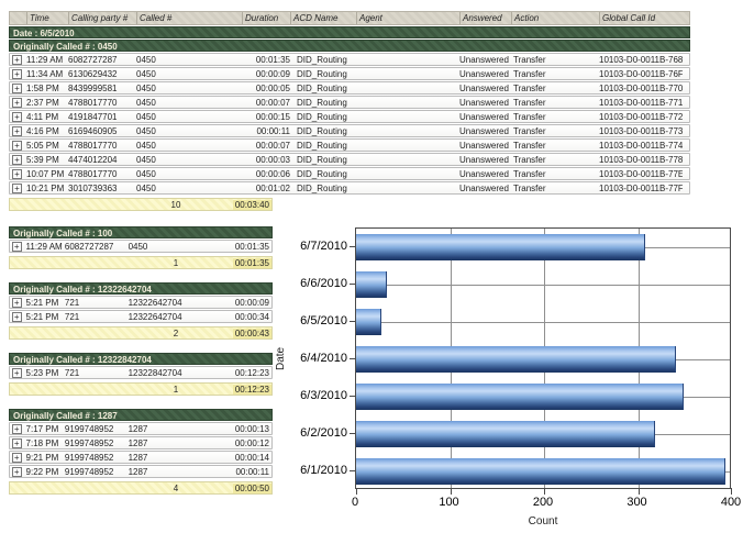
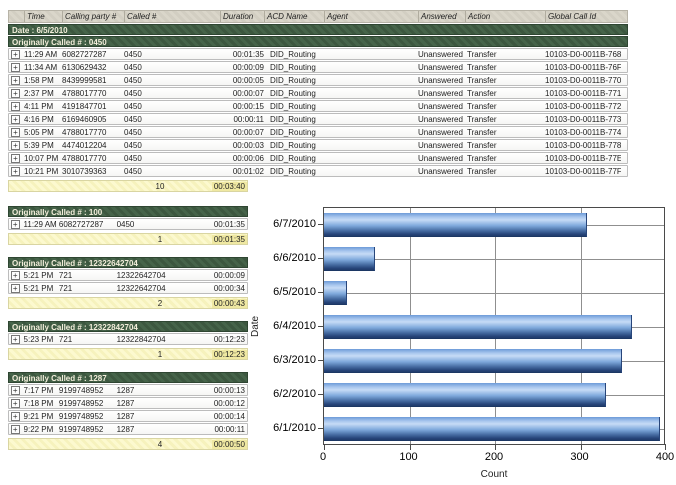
6/6/2010: 30 -> 60
6/4/2010: 340 -> 360
6/2/2010: 320 -> 330
